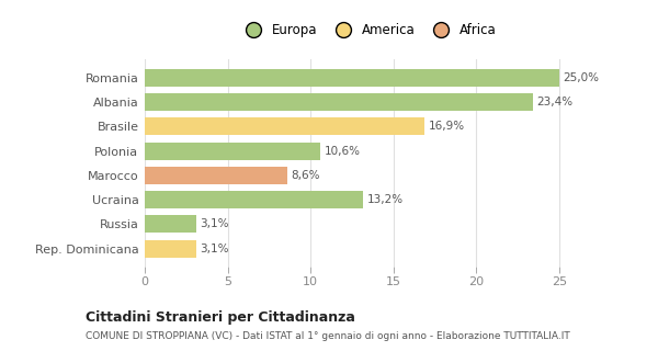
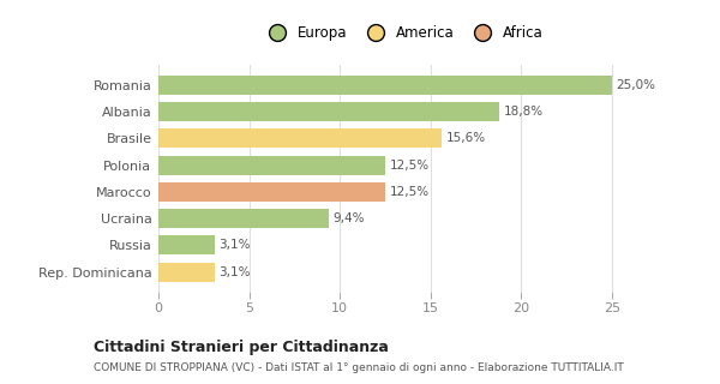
Albania: 23,4% -> 18,8%
Brasile: 16,9% -> 15,6%
Polonia: 10,6% -> 12,5%
Marocco: 8,6% -> 12,5%
Ucraina: 13,2% -> 9,4%
